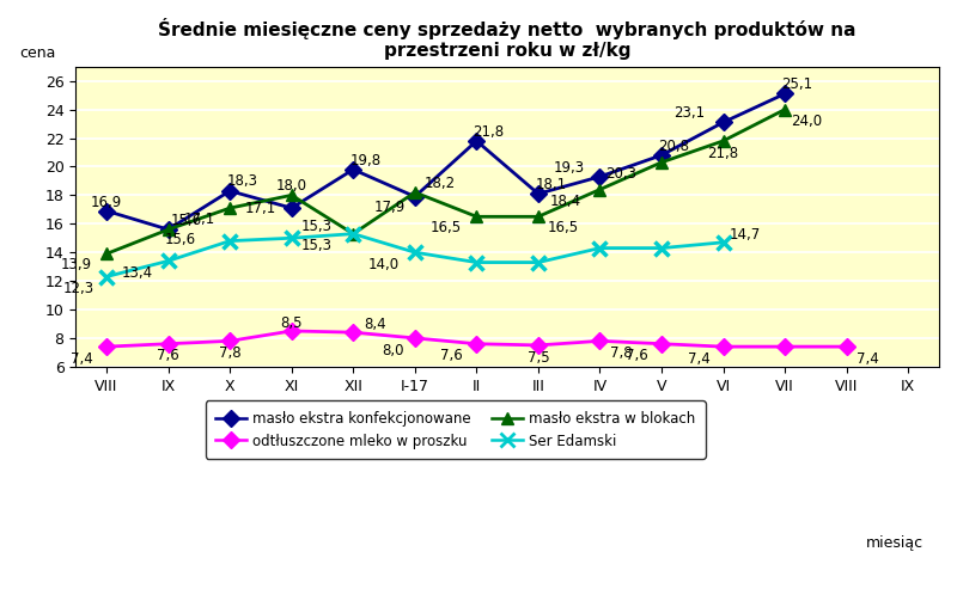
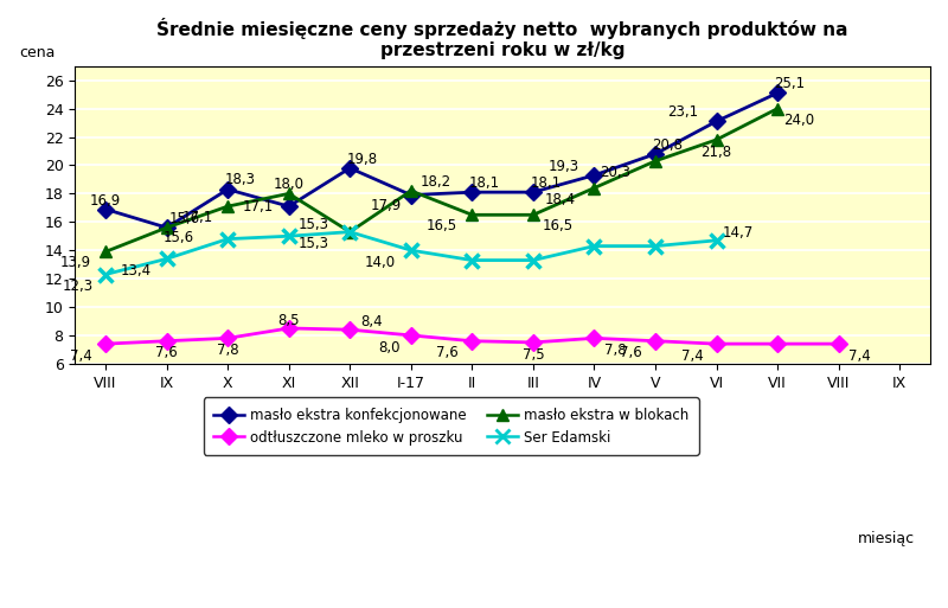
masło ekstra konfekcjonowane/II: 21,8 -> 18,1
